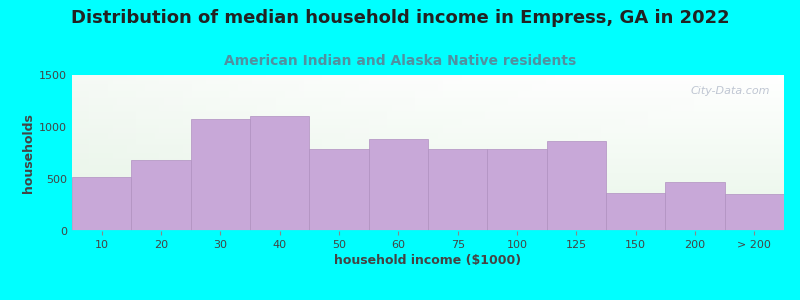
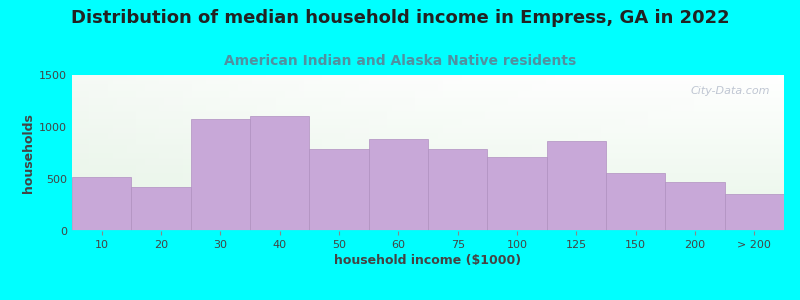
20: 680 -> 420
100: 790 -> 720
150: 370 -> 560
